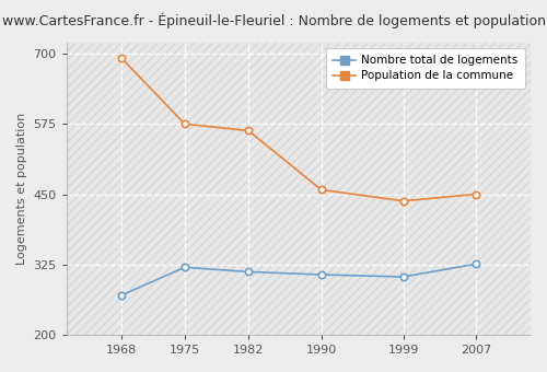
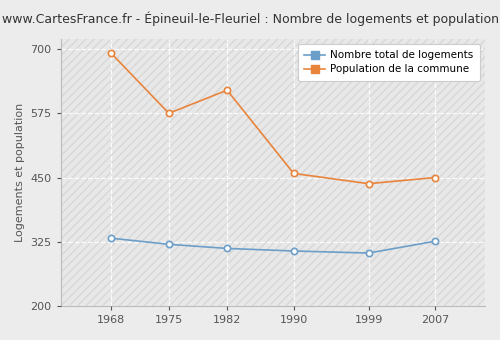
Nombre total de logements/1968: 270 -> 332
Population de la commune/1982: 563 -> 620
